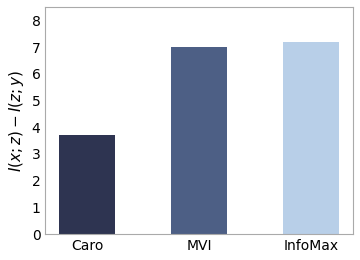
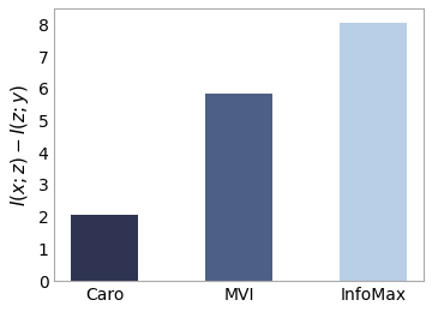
Caro: 3.70 -> 2.05
MVI: 7.00 -> 5.85
InfoMax: 7.20 -> 8.05
